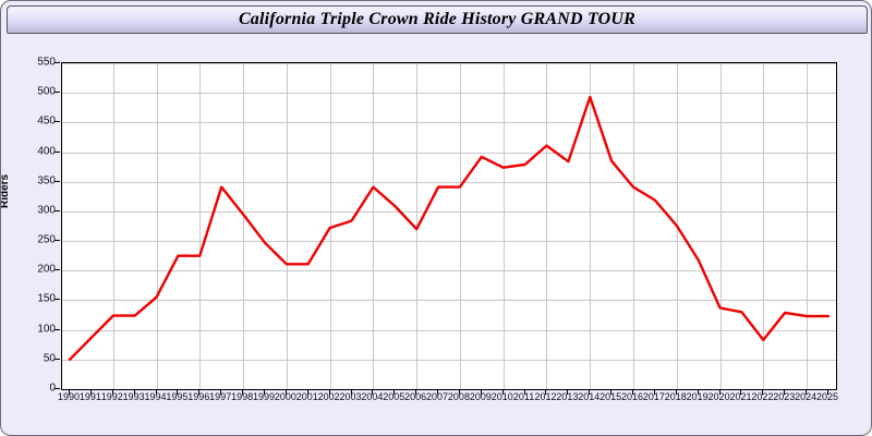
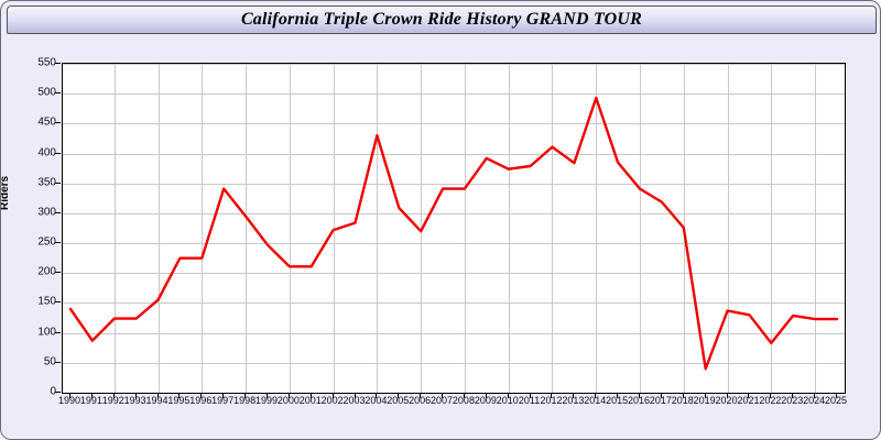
1990: 50 -> 140
2004: 340 -> 430
2019: 220 -> 40
